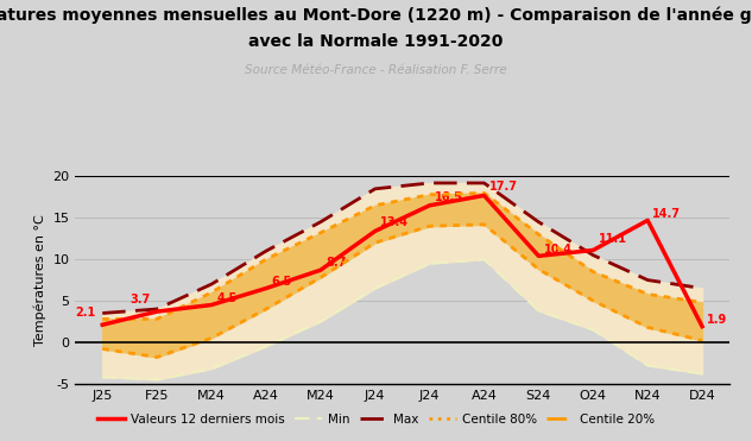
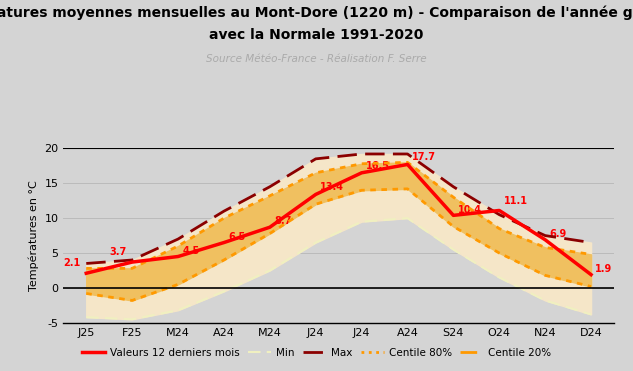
Min/S24: 3.8 -> 5.5
Valeurs 12 derniers mois/N24: 14.7 -> 6.9
Min/N24: -2.8 -> -1.8
